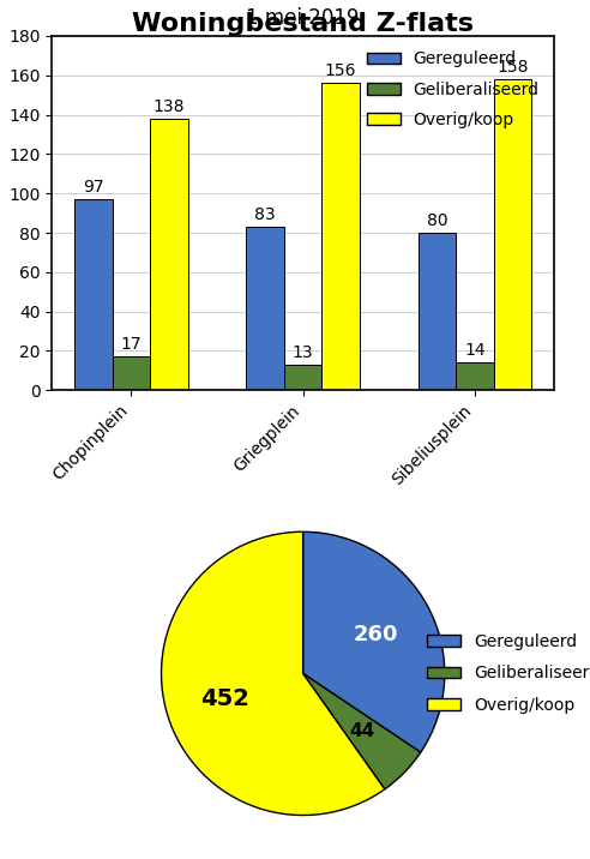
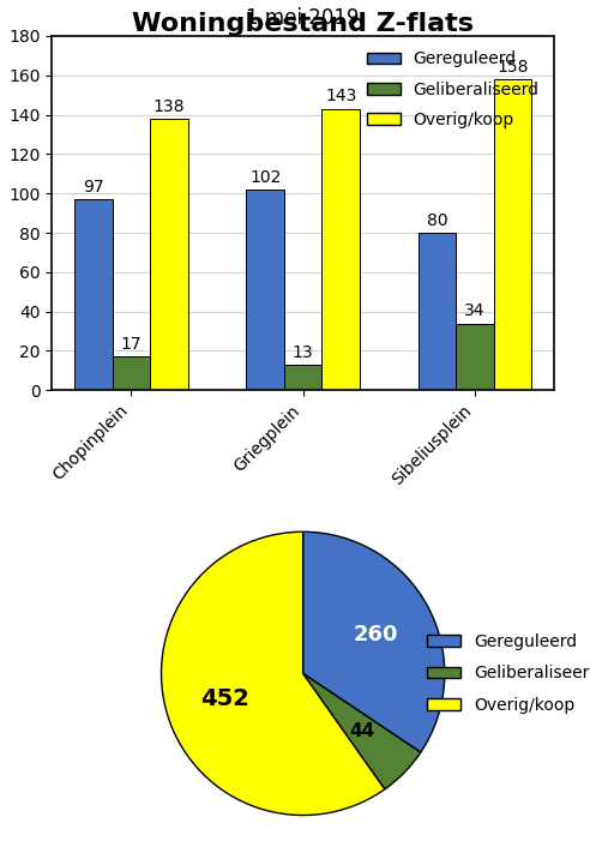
Gereguleerd/Griegplein: 83 -> 102
Overig/koop/Griegplein: 156 -> 143
Geliberaliseerd/Sibeliusplein: 14 -> 34
